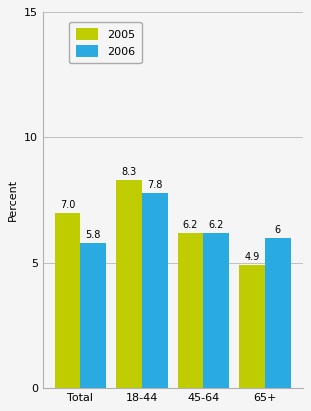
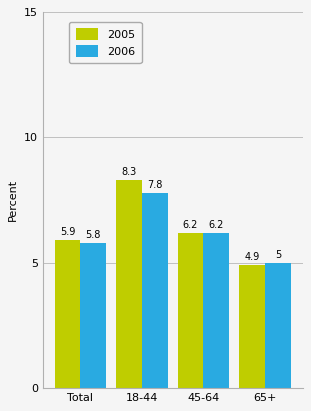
2005/Total: 7.0 -> 5.9
2006/65+: 6 -> 5
